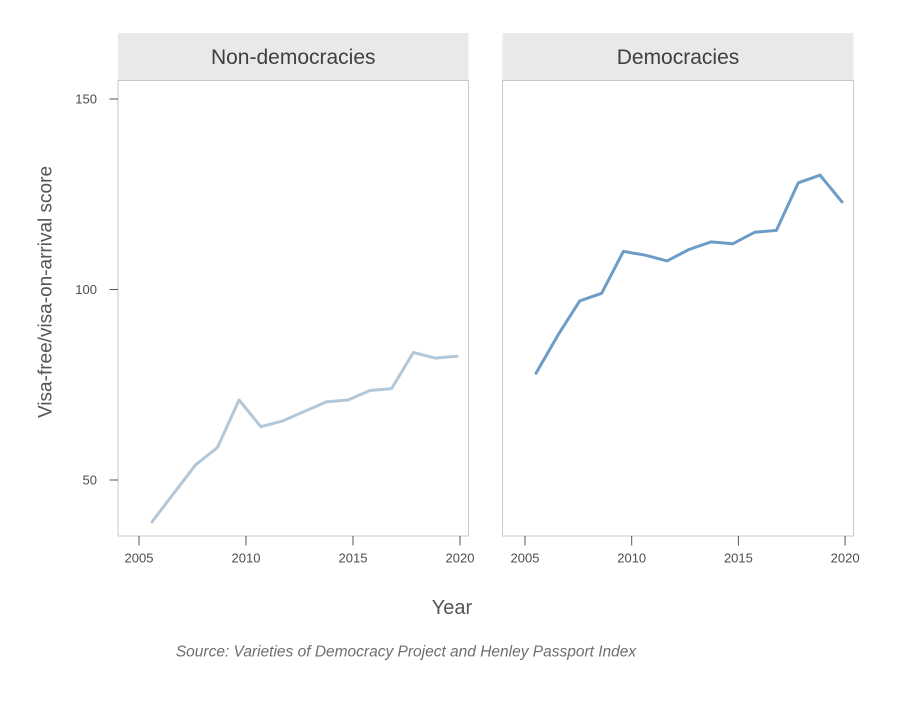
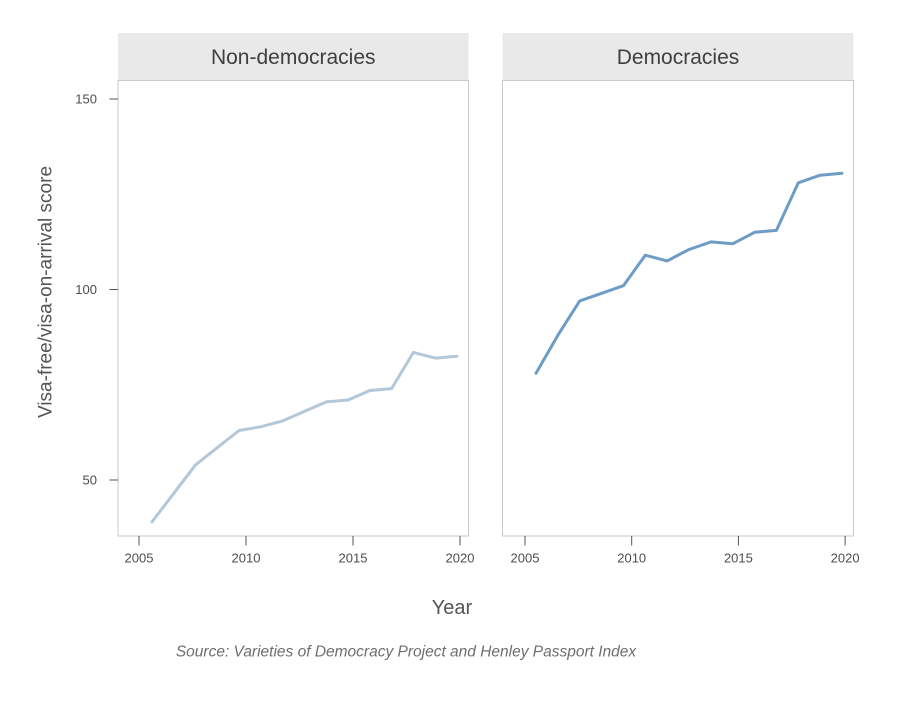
Non-democracies/2010: 71 -> 63
Democracies/2010: 110 -> 101
Democracies/2020: 123 -> 130
